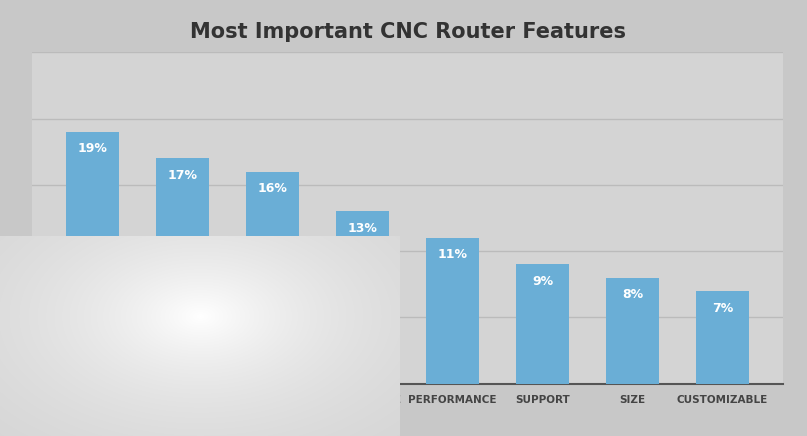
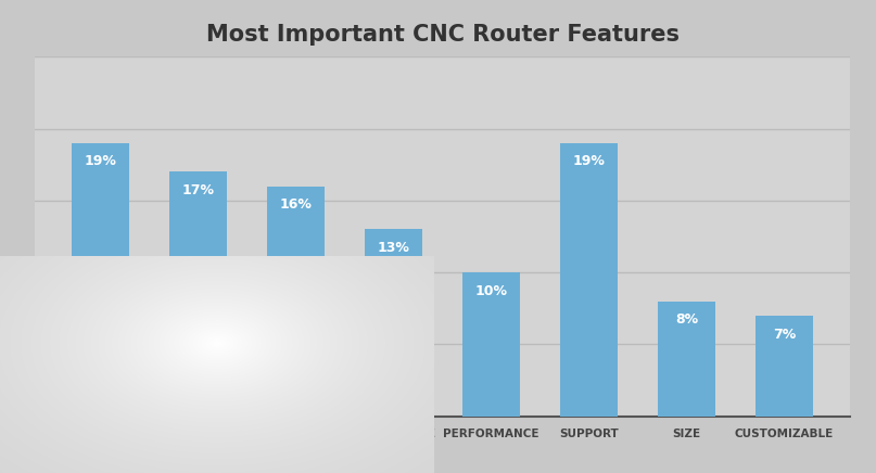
PERFORMANCE: 11% -> 10%
SUPPORT: 9% -> 19%
